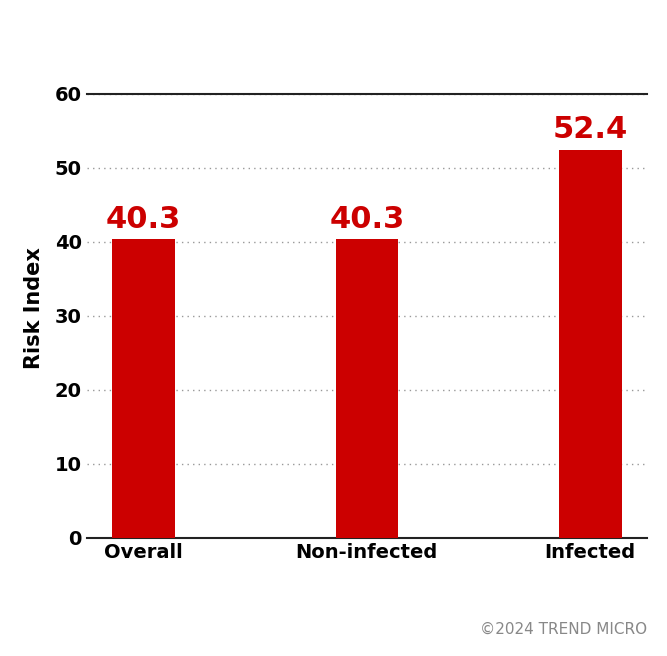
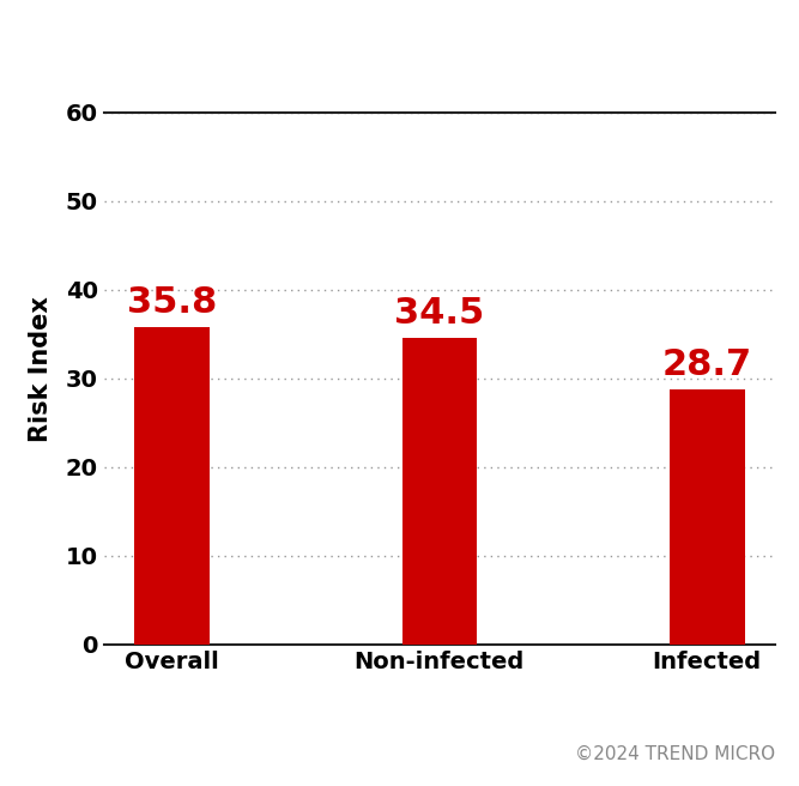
Overall: 40.3 -> 35.8
Non-infected: 40.3 -> 34.5
Infected: 52.4 -> 28.7
